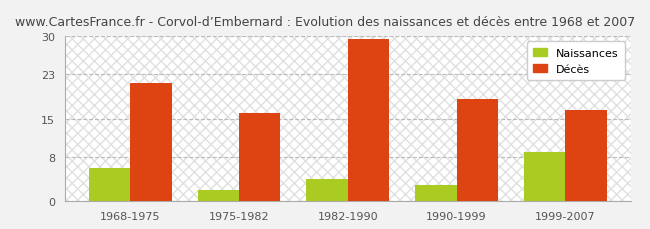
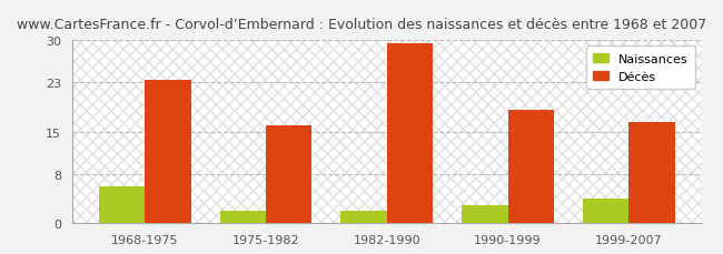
Décès/1968-1975: 21.4 -> 23.5
Naissances/1982-1990: 4 -> 2
Naissances/1999-2007: 9 -> 4
